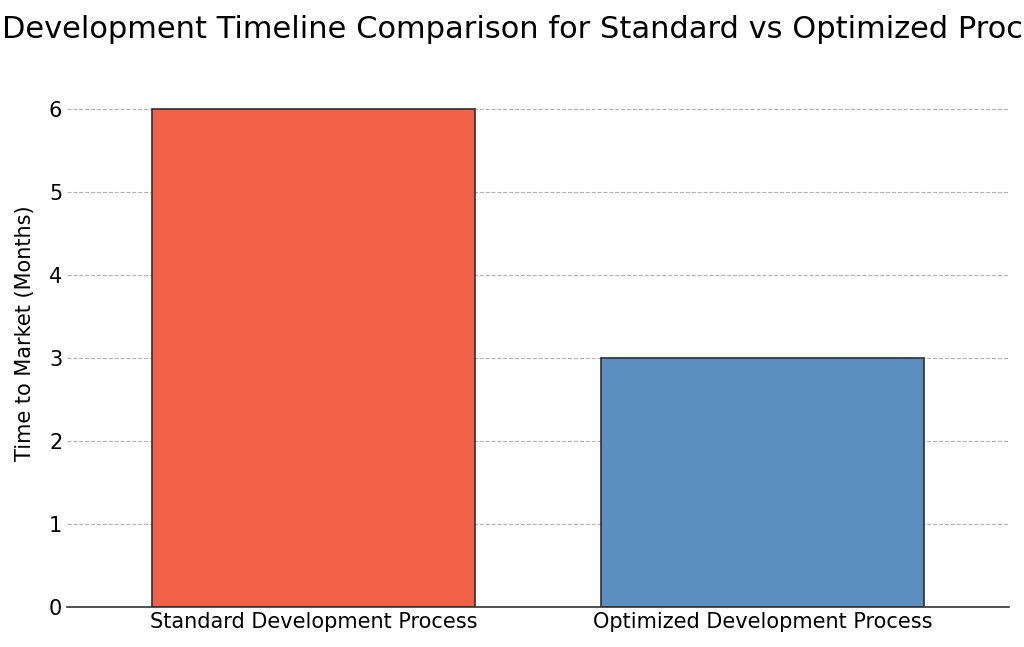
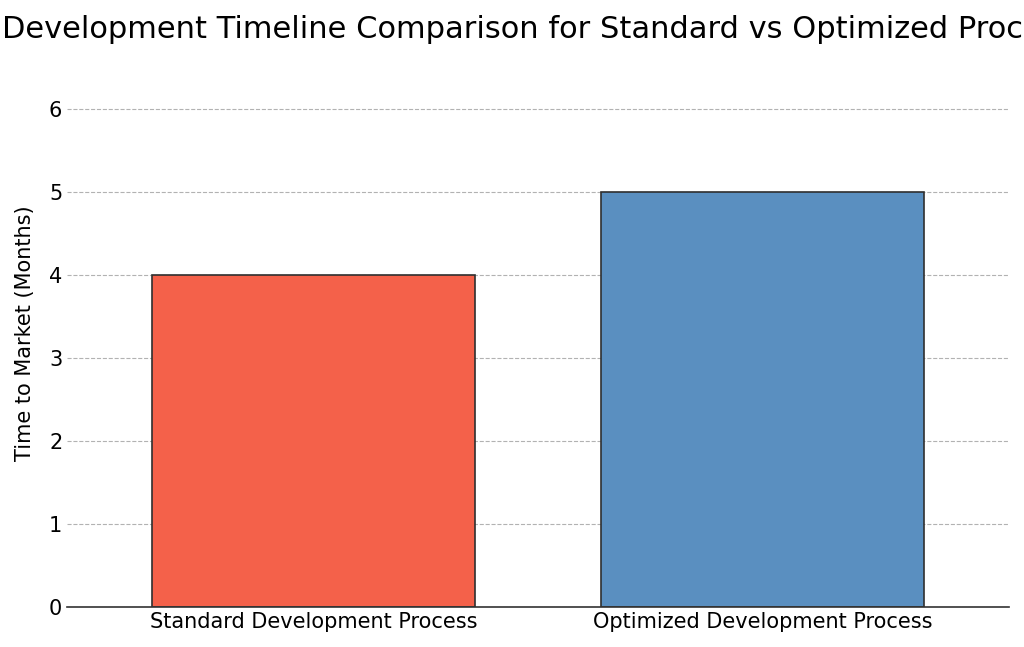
Standard Development Process: 6 -> 4
Optimized Development Process: 3 -> 5
